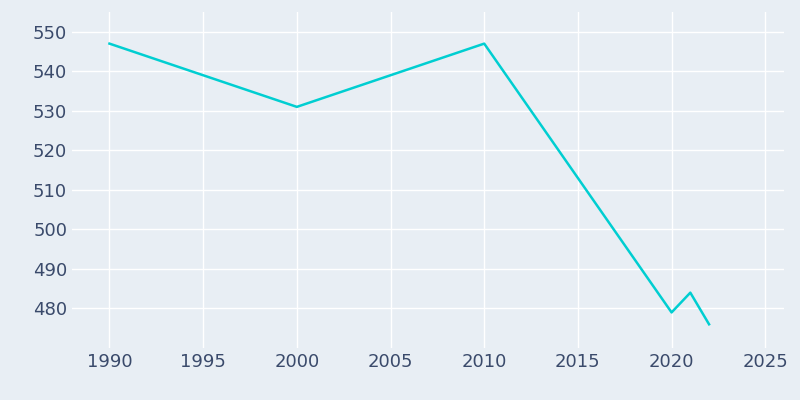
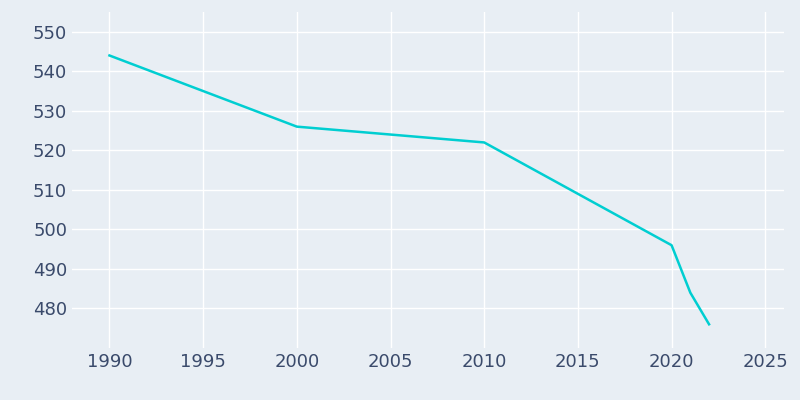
1990: 547 -> 544
2000: 531 -> 526
2010: 547 -> 522
2020: 479 -> 496
